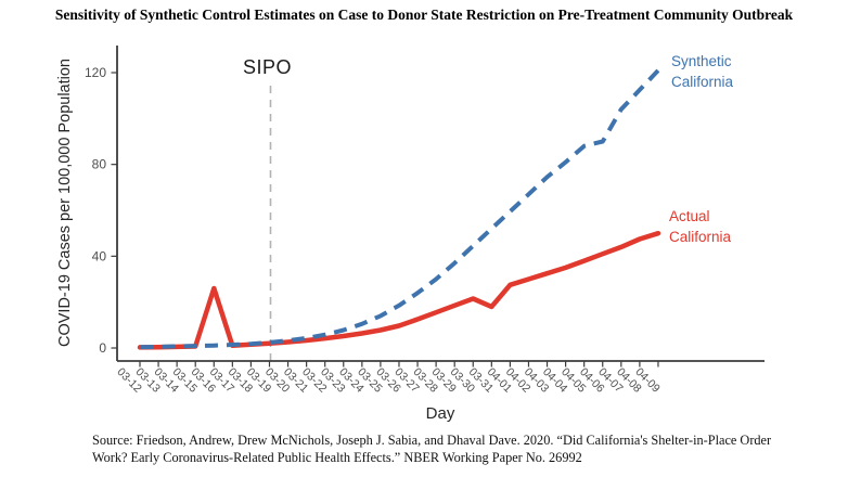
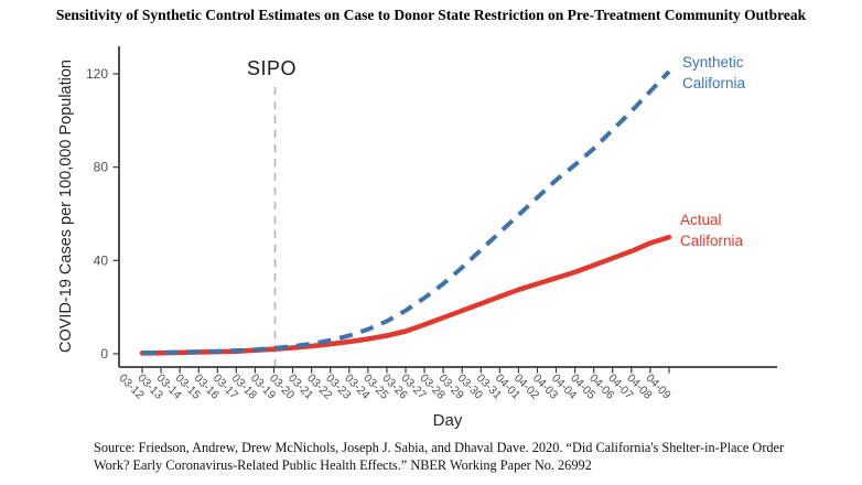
Actual California/03-16: 26 -> 1
Actual California/03-31: 18 -> 24
Synthetic California/04-06: 90 -> 96
